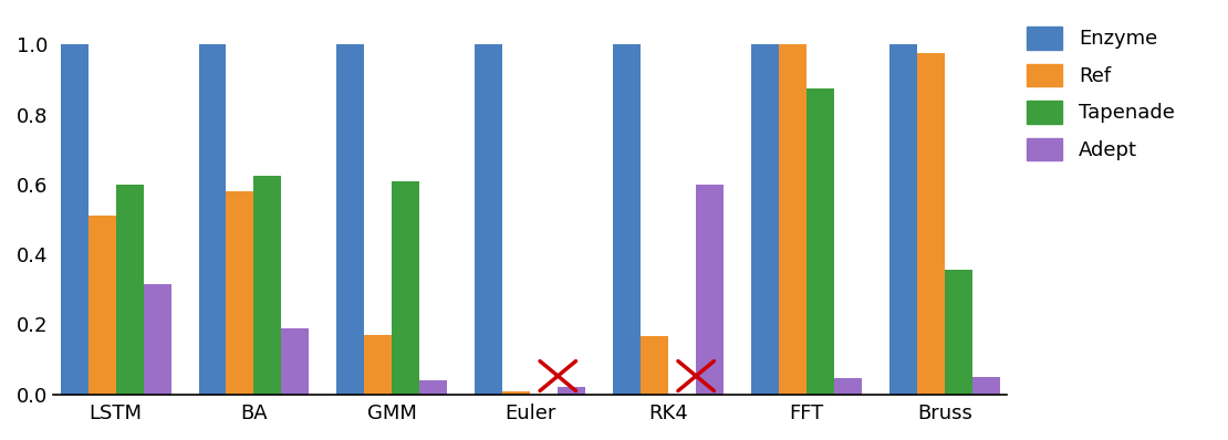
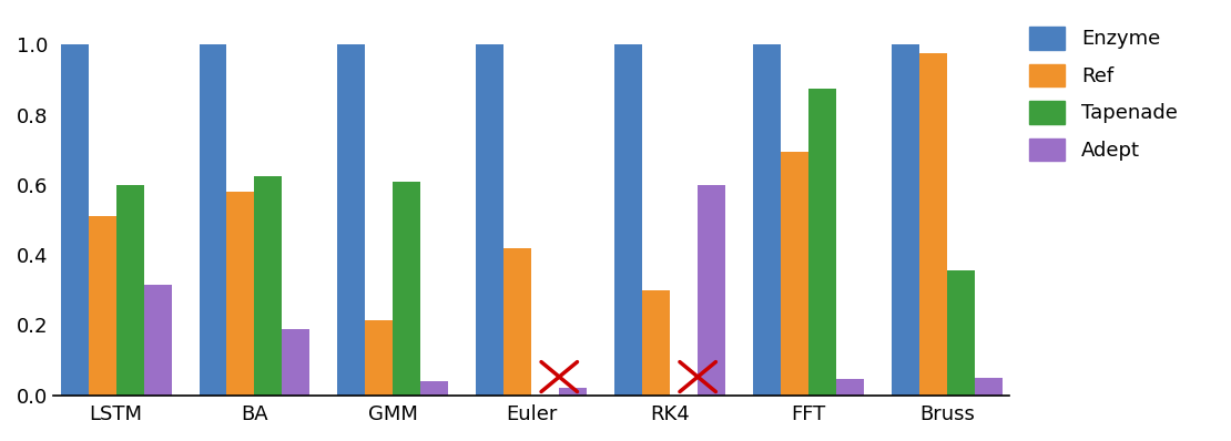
Ref/GMM: 0.170 -> 0.215
Ref/Euler: 0.010 -> 0.420
Ref/RK4: 0.165 -> 0.300
Ref/FFT: 1.000 -> 0.695
